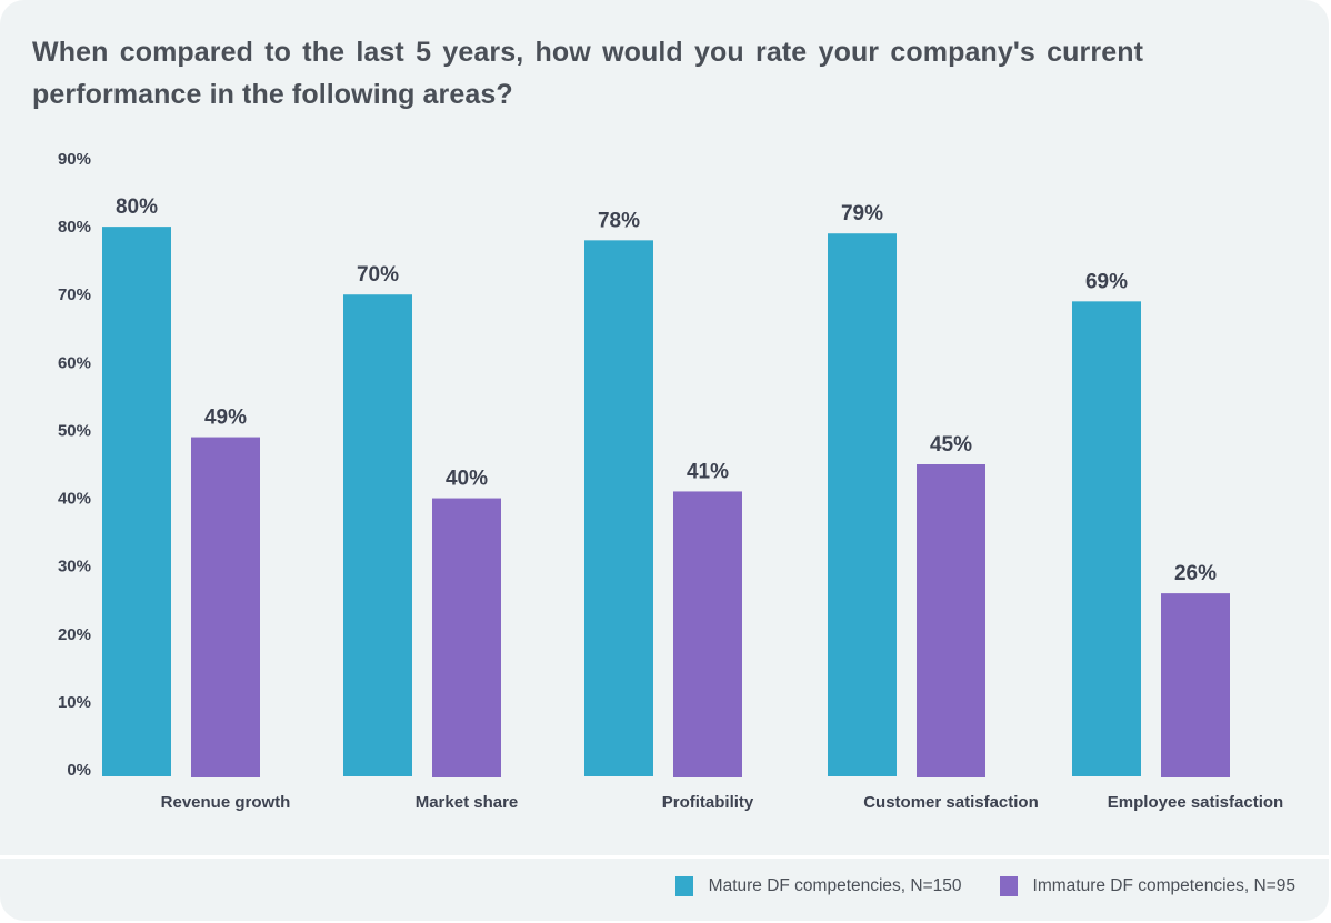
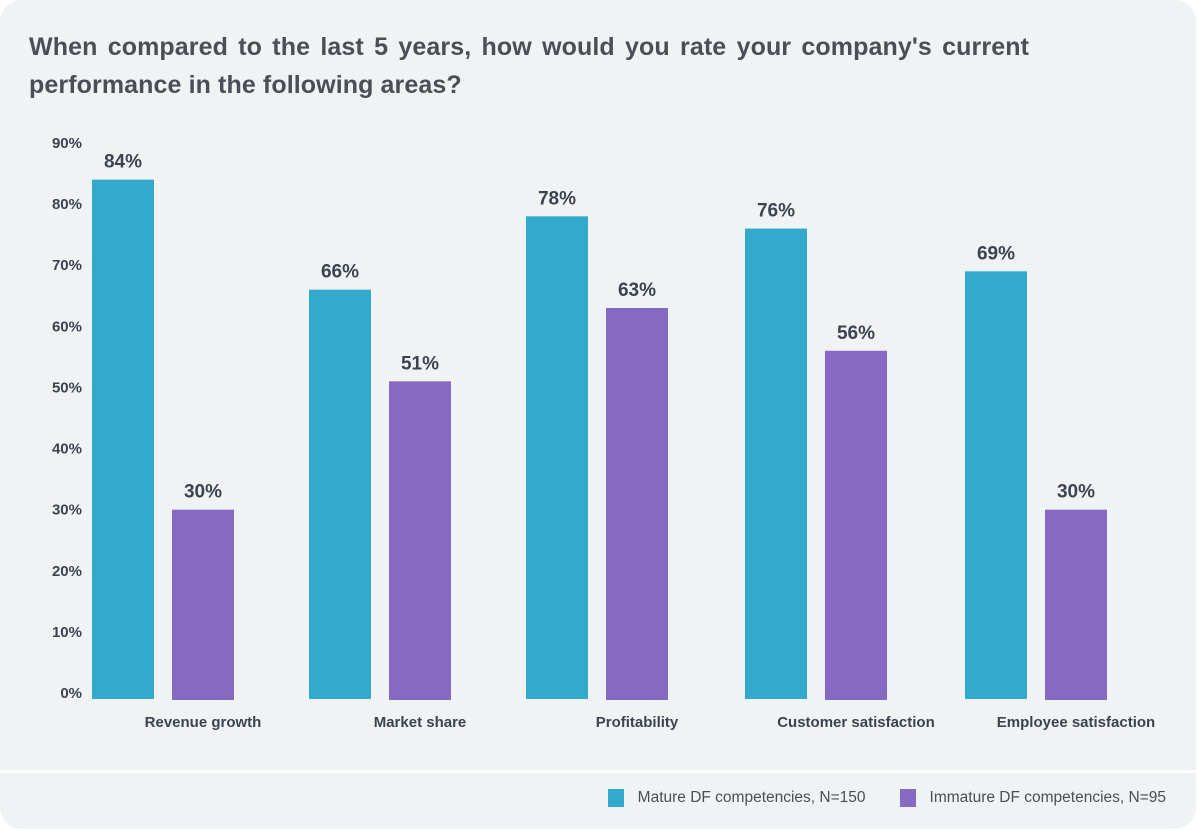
Mature DF competencies, N=150/Revenue growth: 80% -> 84%
Immature DF competencies, N=95/Revenue growth: 49% -> 30%
Mature DF competencies, N=150/Market share: 70% -> 66%
Immature DF competencies, N=95/Market share: 40% -> 51%
Immature DF competencies, N=95/Profitability: 41% -> 63%
Mature DF competencies, N=150/Customer satisfaction: 79% -> 76%
Immature DF competencies, N=95/Customer satisfaction: 45% -> 56%
Immature DF competencies, N=95/Employee satisfaction: 26% -> 30%
